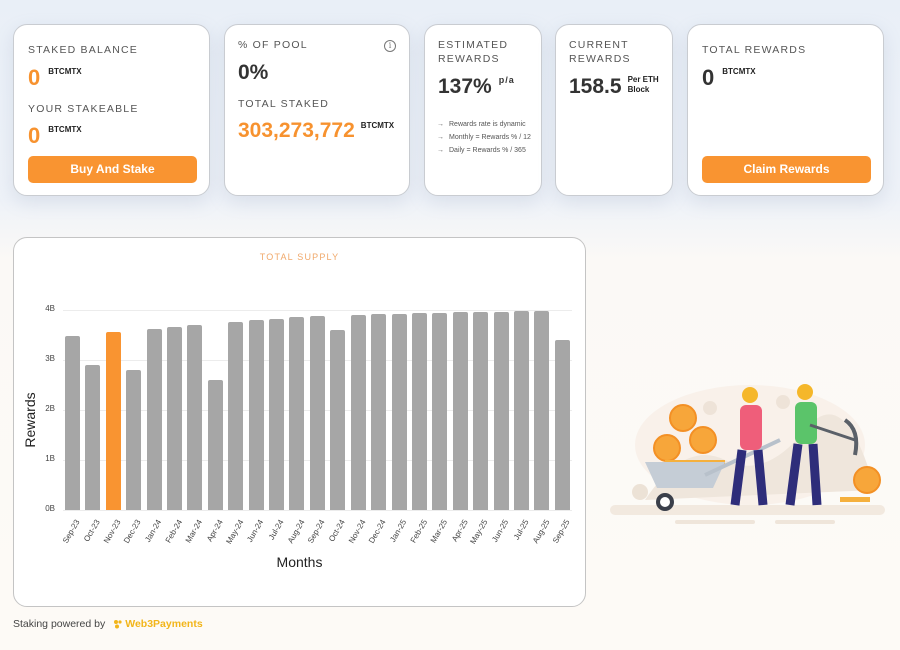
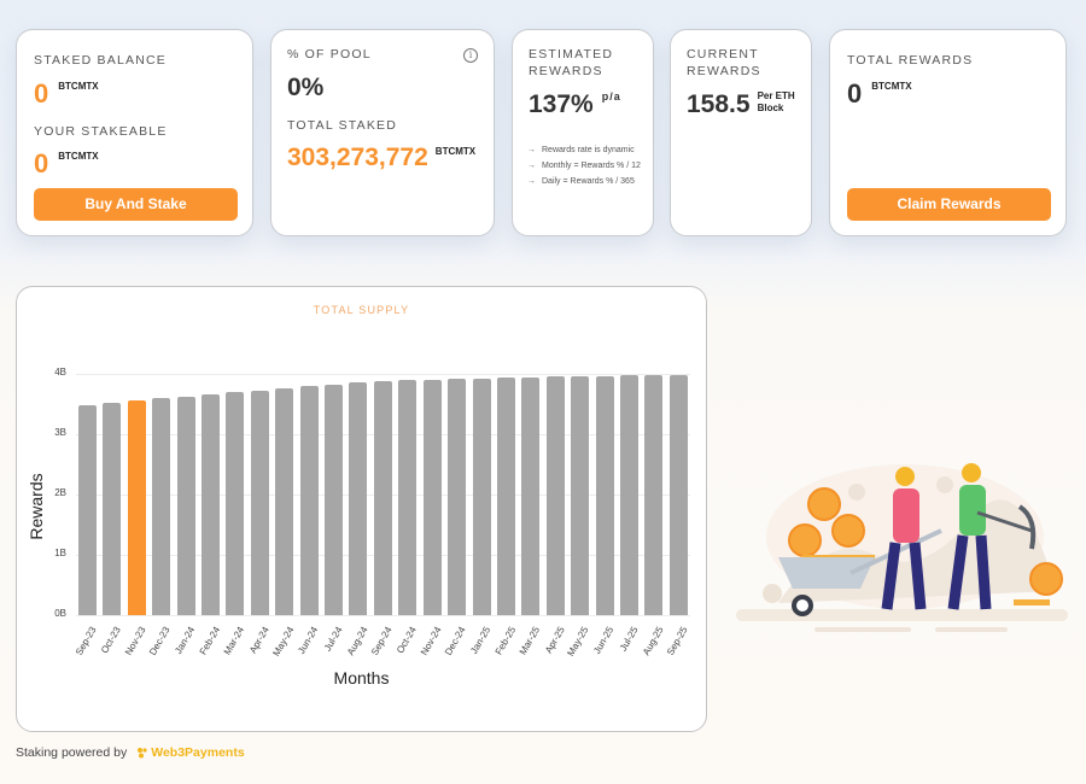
Oct-23: 2.9B -> 3.5B
Dec-23: 2.8B -> 3.6B
Apr-24: 2.6B -> 3.7B
Oct-24: 3.6B -> 3.9B
Sep-25: 3.4B -> 4.0B
